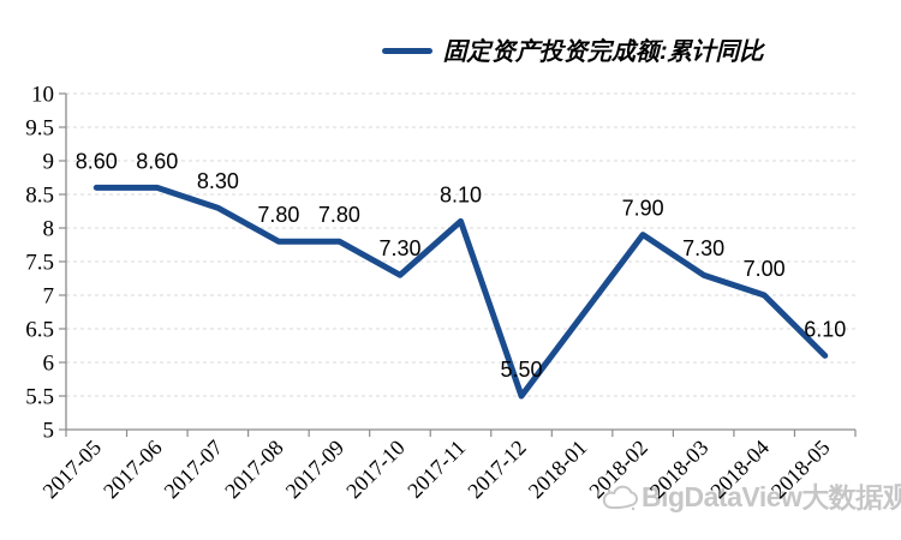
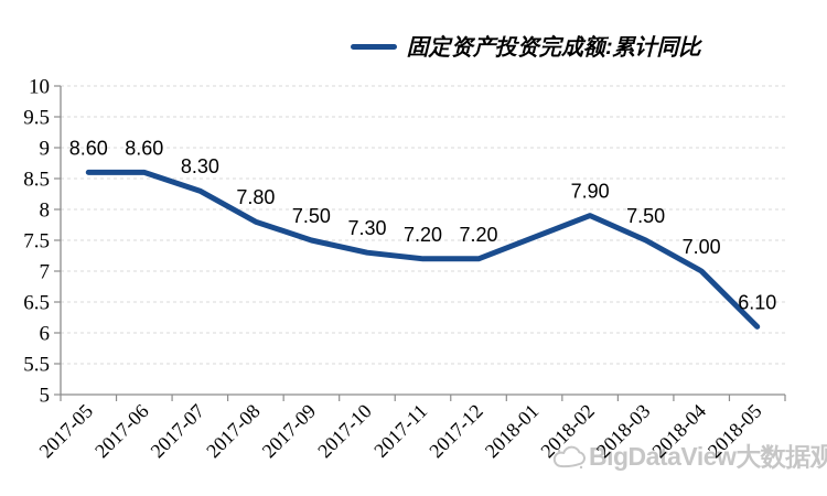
2017-09: 7.80 -> 7.50
2017-11: 8.10 -> 7.20
2017-12: 5.50 -> 7.20
2018-03: 7.30 -> 7.50
